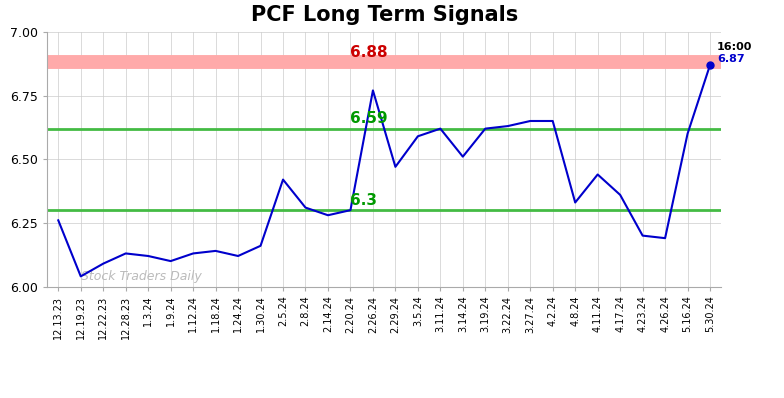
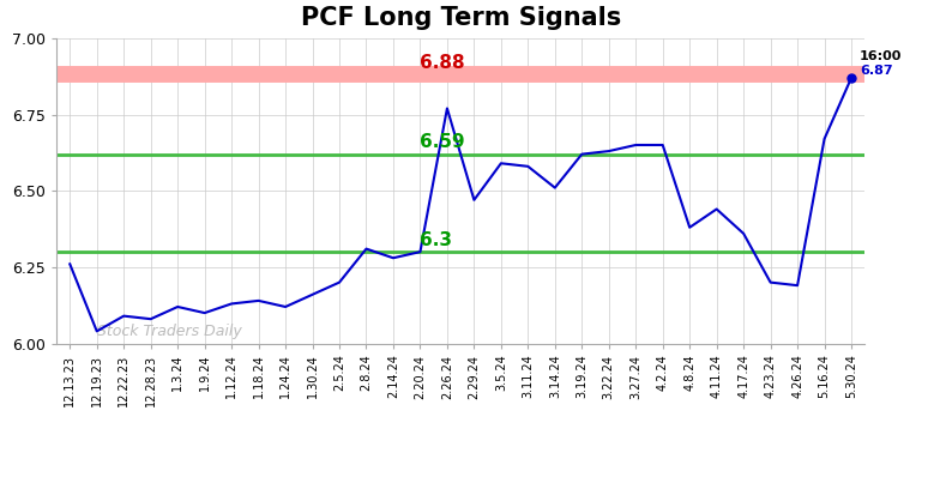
12.28.23: 6.13 -> 6.08
2.5.24: 6.42 -> 6.20
3.11.24: 6.62 -> 6.58
4.8.24: 6.33 -> 6.38
5.16.24: 6.60 -> 6.67
